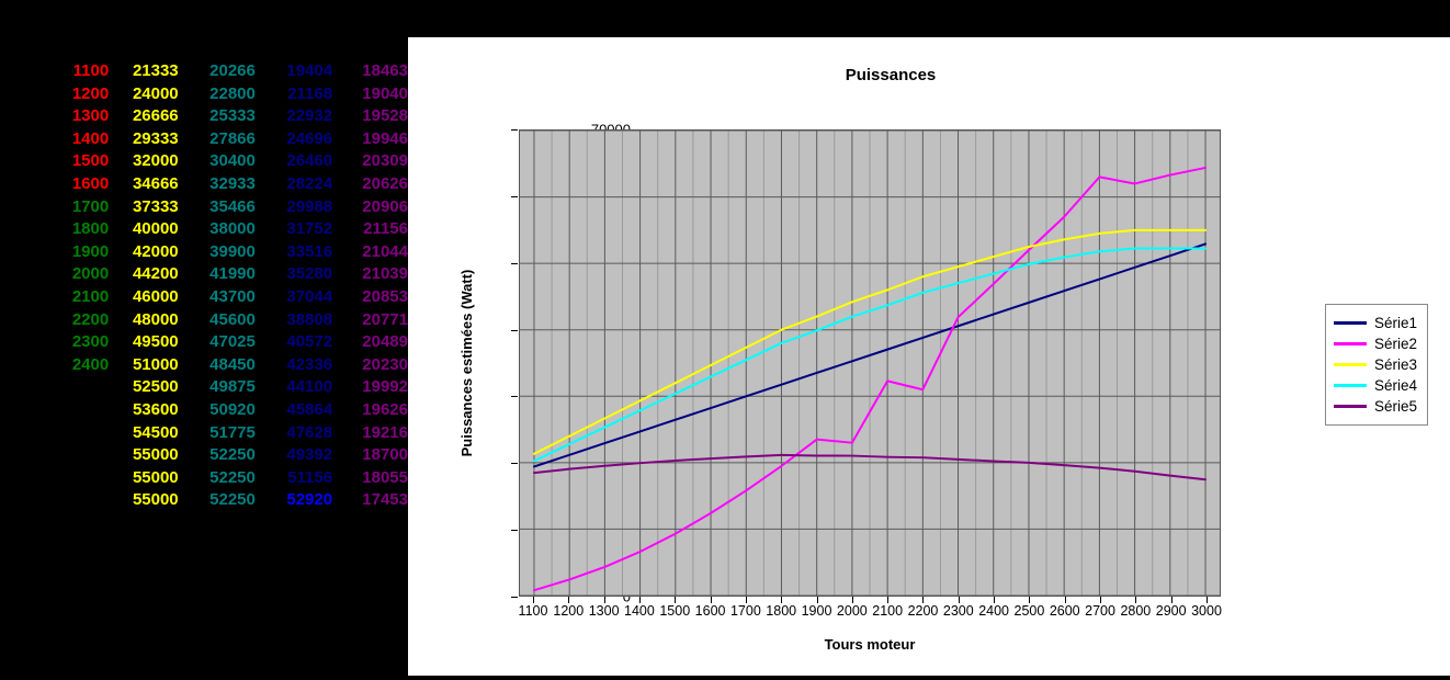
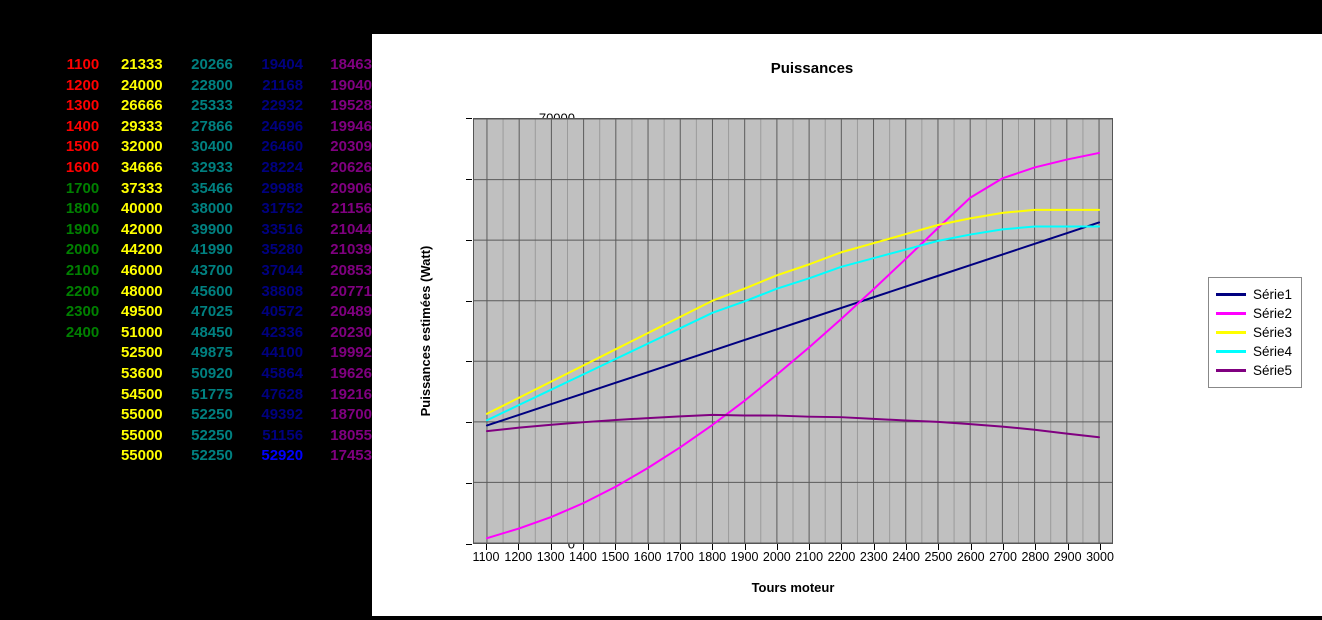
Série2/2000: 23000 -> 28000
Série2/2200: 31000 -> 37000
Série2/2700: 63000 -> 60000
